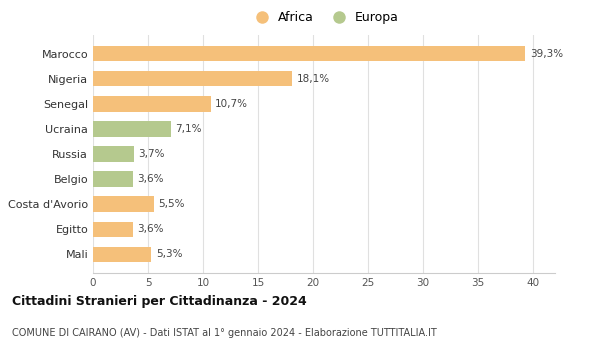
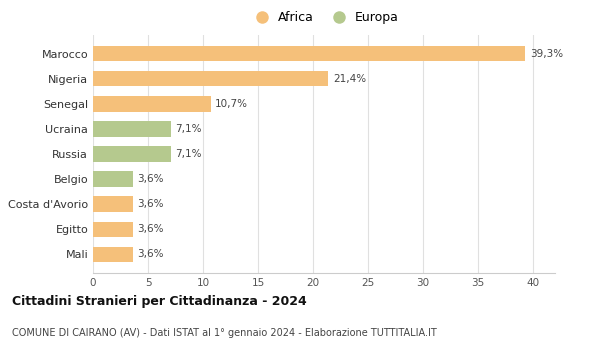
Nigeria: 18,1% -> 21,4%
Russia: 3,7% -> 7,1%
Costa d'Avorio: 5,5% -> 3,6%
Mali: 5,3% -> 3,6%
